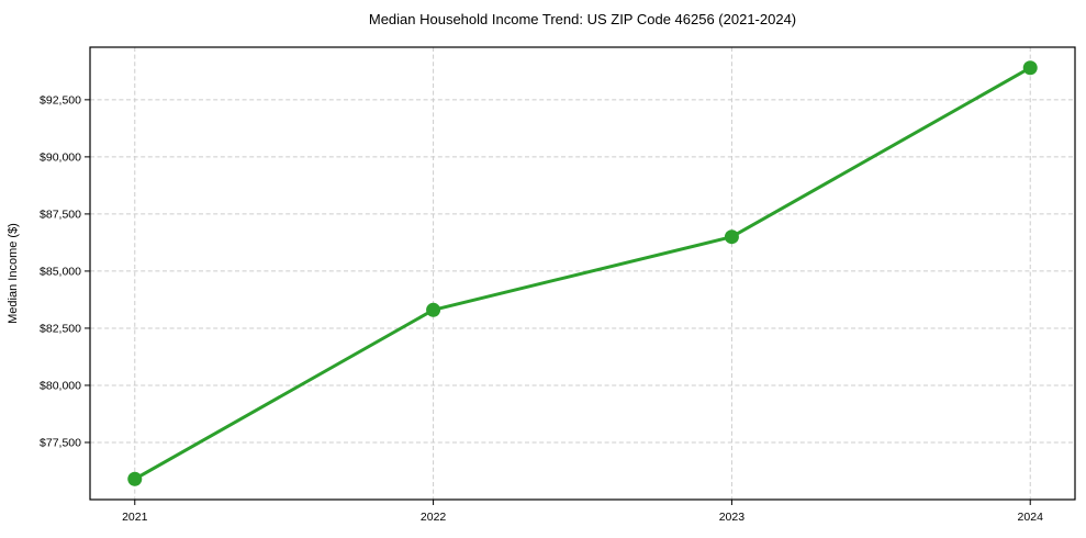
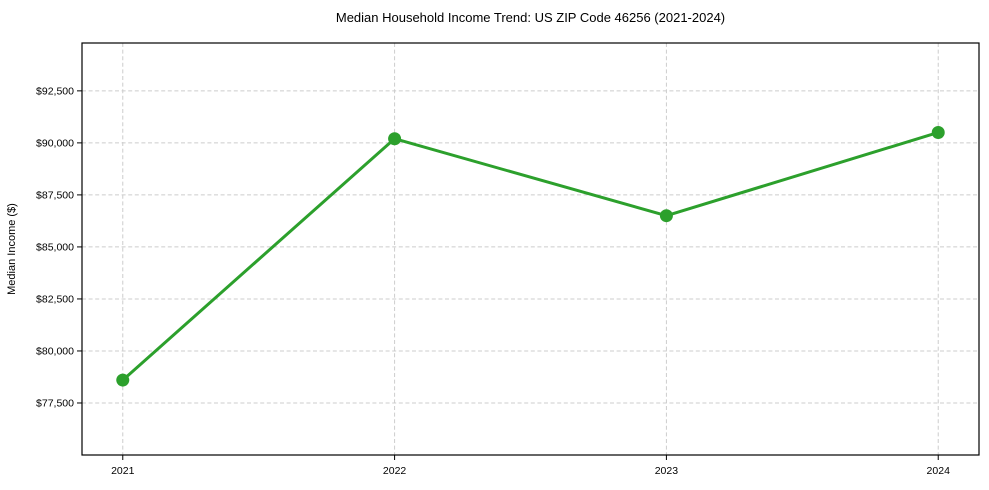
2021: $75900 -> $78600
2022: $83300 -> $90200
2024: $93900 -> $90500
